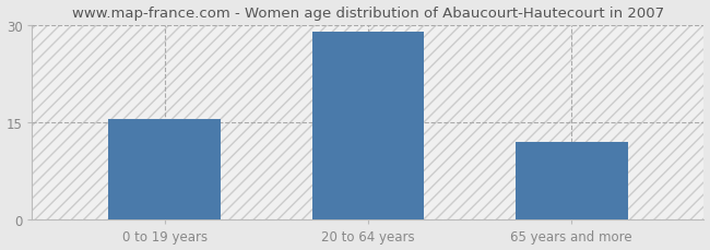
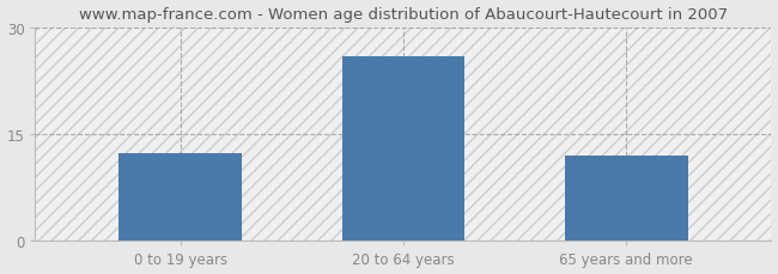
0 to 19 years: 15.5 -> 12.4
20 to 64 years: 29.0 -> 26.0
